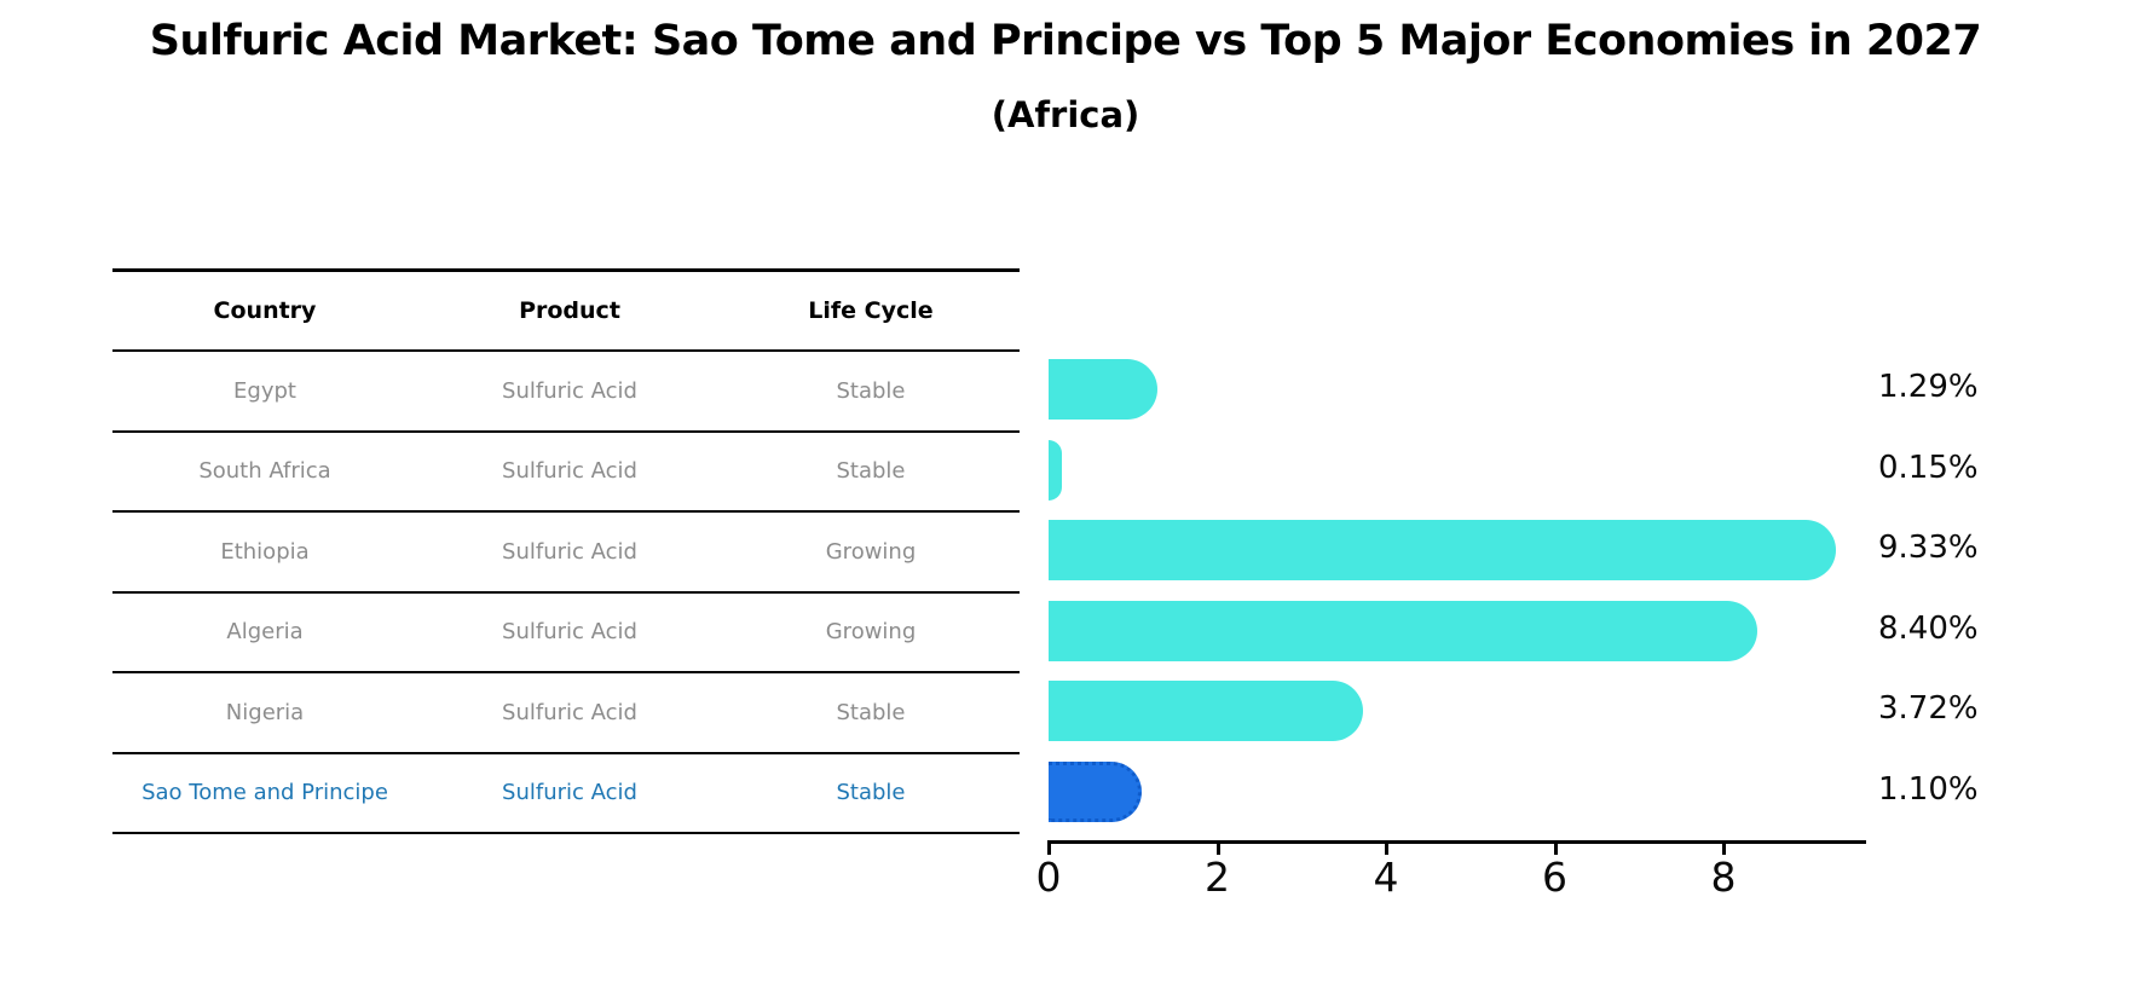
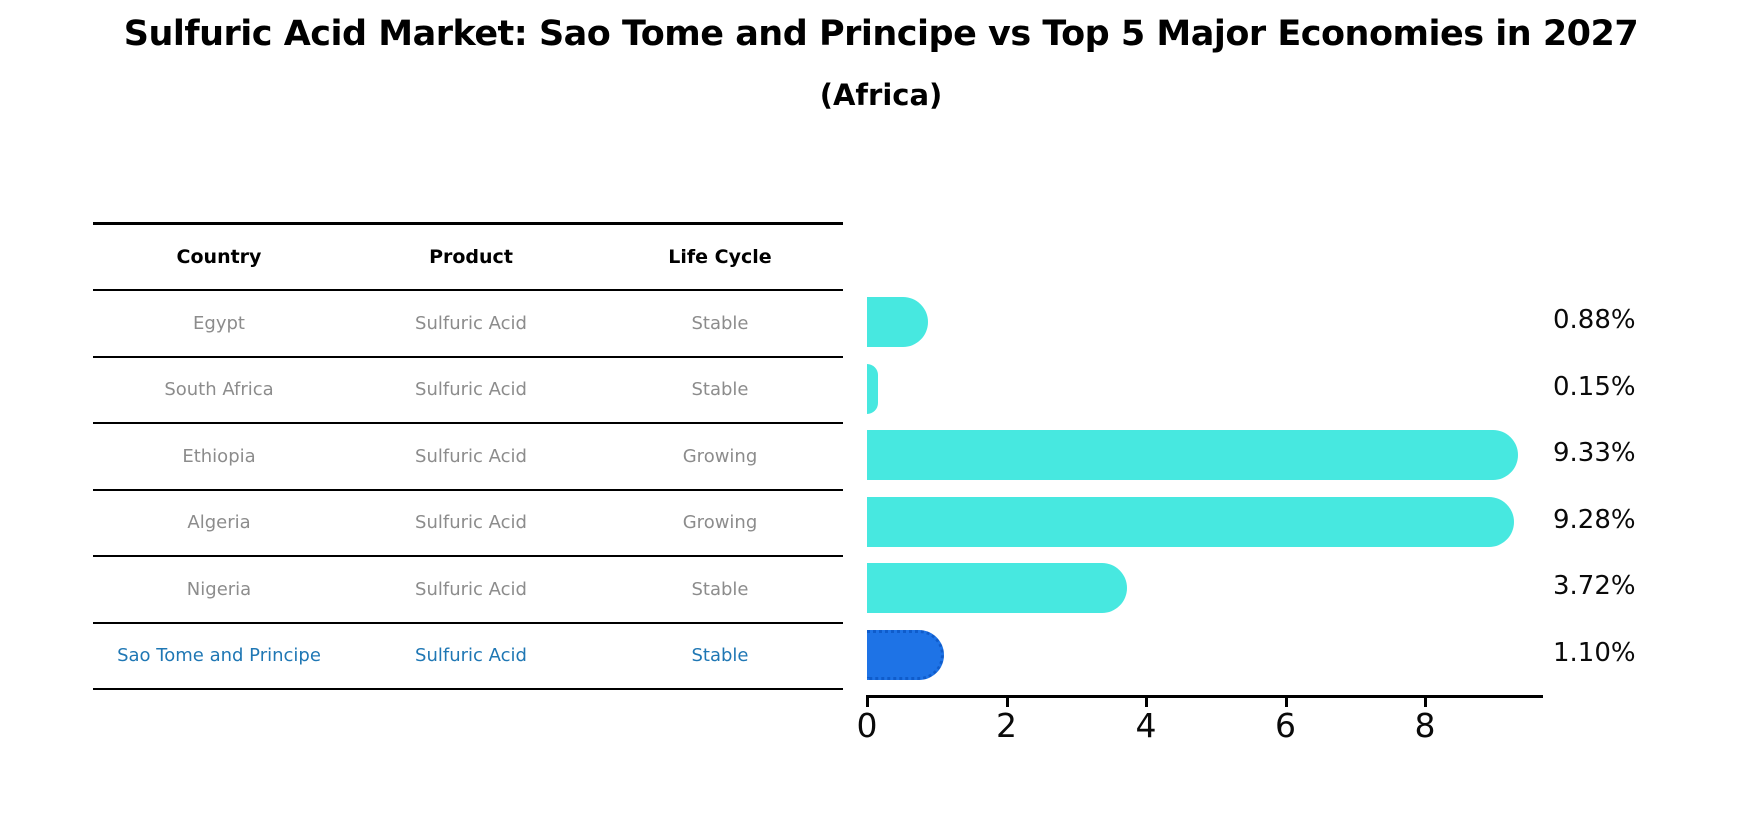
Egypt: 1.29% -> 0.88%
Algeria: 8.40% -> 9.28%
